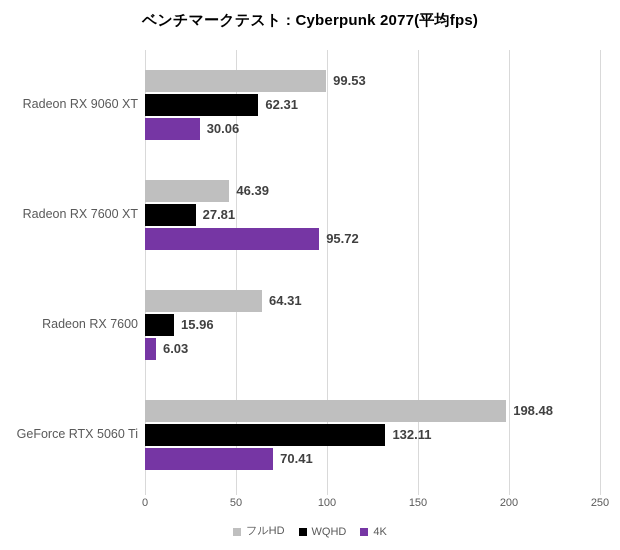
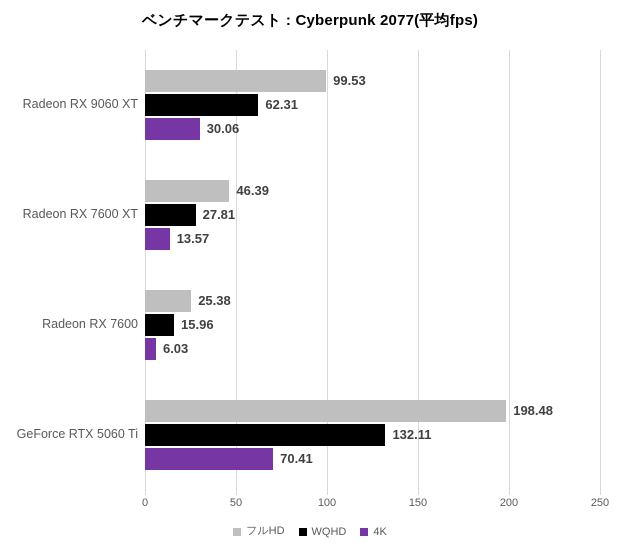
4K/Radeon RX 7600 XT: 95.72 -> 13.57
フルHD/Radeon RX 7600: 64.31 -> 25.38
